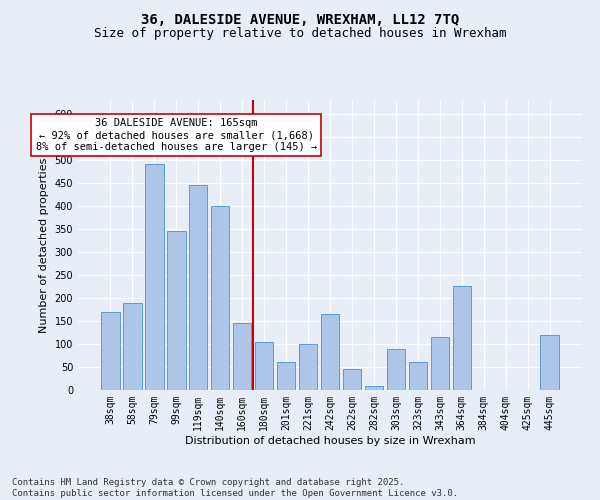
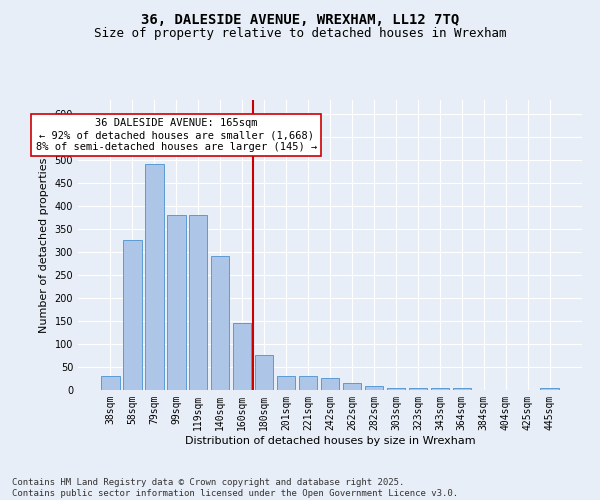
38sqm: 170 -> 30
58sqm: 190 -> 325
99sqm: 345 -> 380
119sqm: 445 -> 380
140sqm: 400 -> 292
180sqm: 105 -> 77
201sqm: 60 -> 31
221sqm: 100 -> 30
242sqm: 165 -> 27
262sqm: 45 -> 16
303sqm: 90 -> 5
323sqm: 60 -> 5
343sqm: 115 -> 4
364sqm: 225 -> 4
445sqm: 120 -> 5
